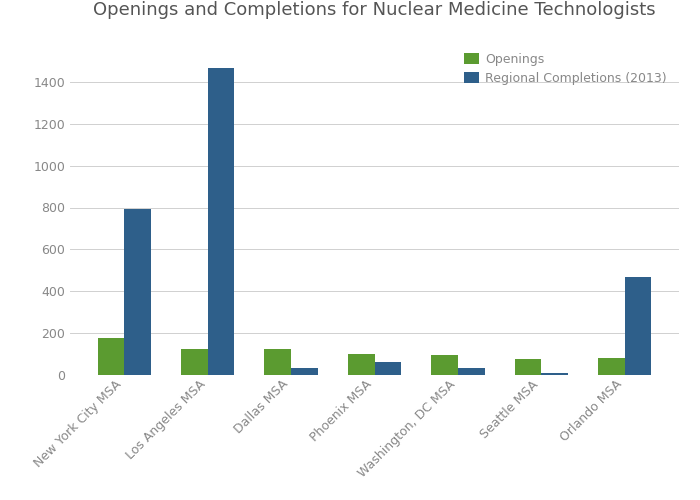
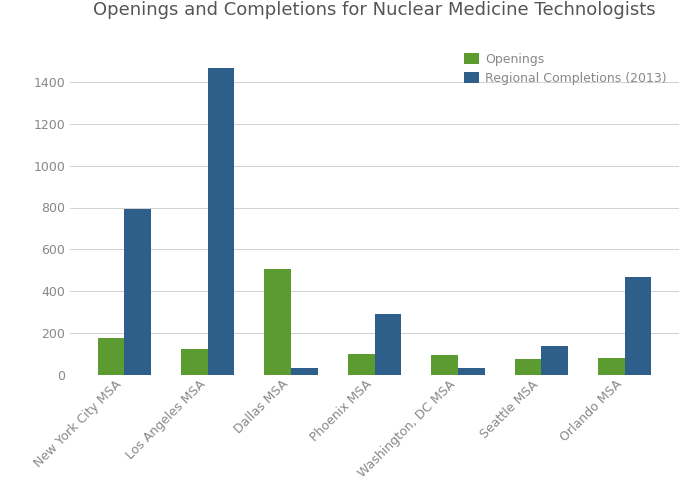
Openings/Dallas MSA: 125 -> 505
Regional Completions (2013)/Phoenix MSA: 60 -> 290
Regional Completions (2013)/Seattle MSA: 10 -> 140
